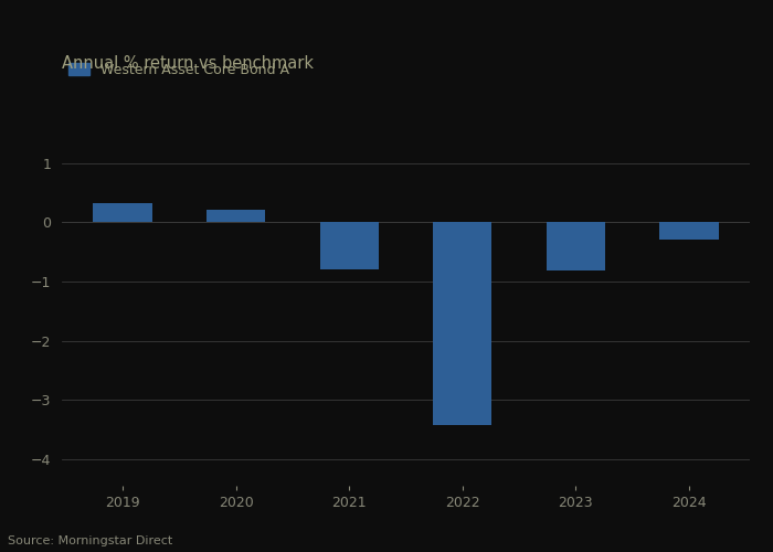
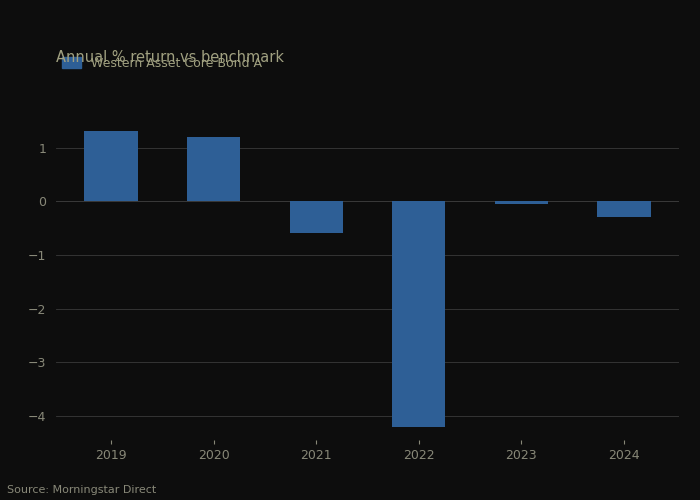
2019: 0.32 -> 1.30
2020: 0.20 -> 1.20
2021: -0.80 -> -0.60
2022: -3.42 -> -4.20
2023: -0.82 -> -0.05
